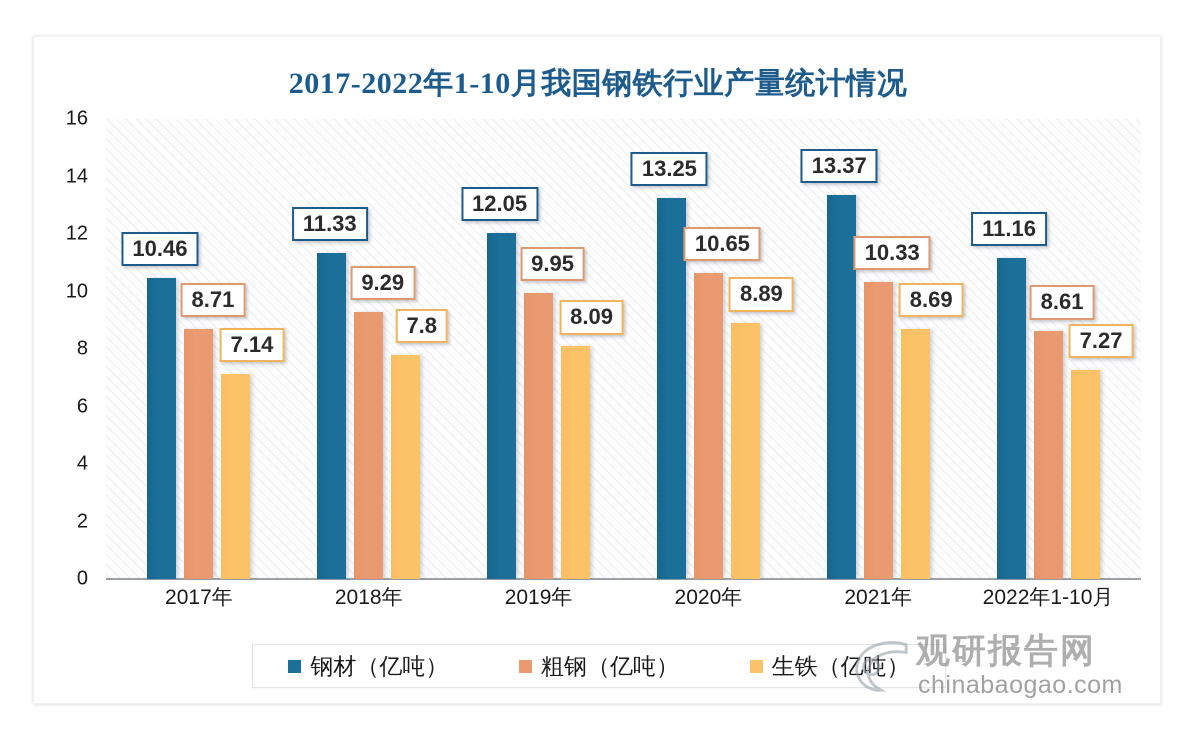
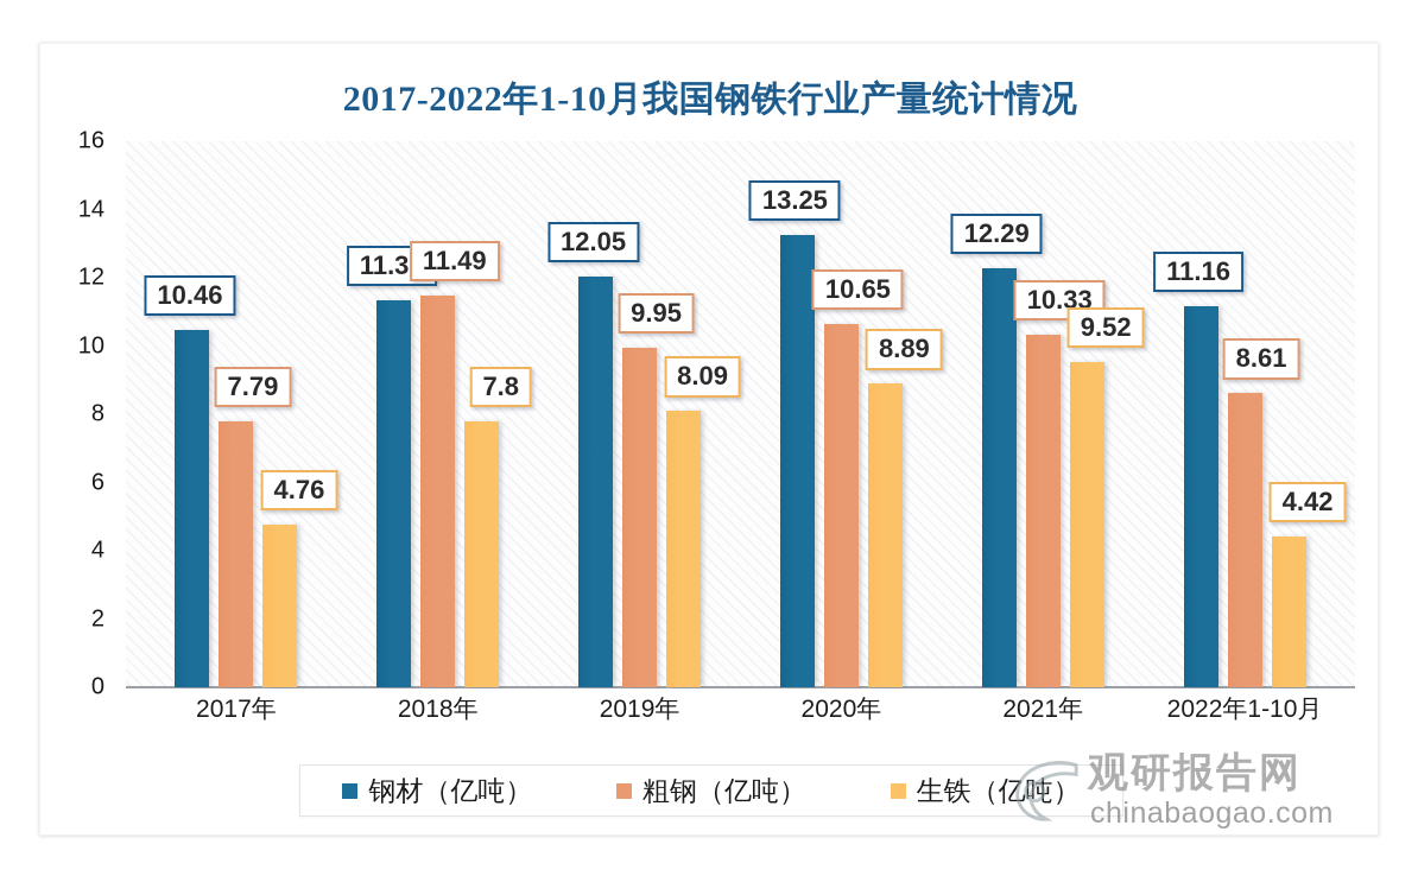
粗钢（亿吨）/2017年: 8.71 -> 7.79
生铁（亿吨）/2017年: 7.14 -> 4.76
粗钢（亿吨）/2018年: 9.29 -> 11.49
钢材（亿吨）/2021年: 13.37 -> 12.29
生铁（亿吨）/2021年: 8.69 -> 9.52
生铁（亿吨）/2022年1-10月: 7.27 -> 4.42
